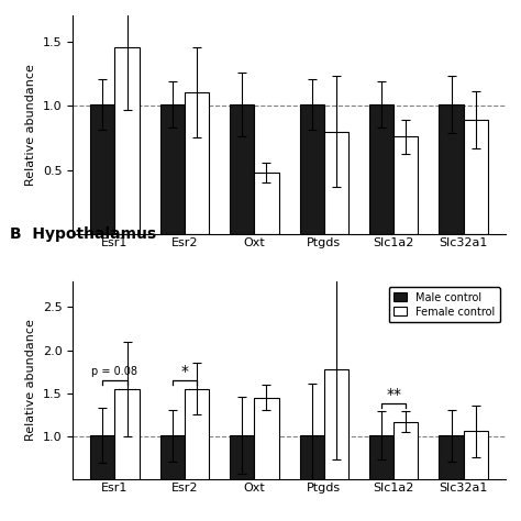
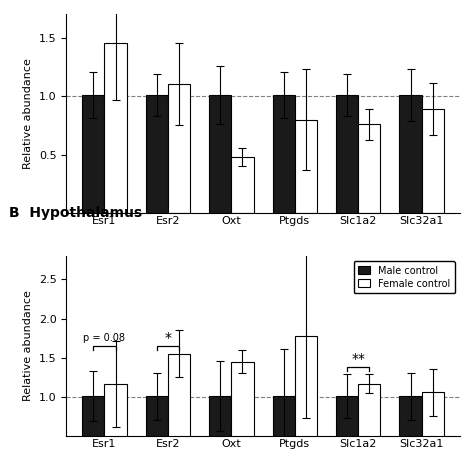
Female control/Esr1: 1.55 -> 1.16
